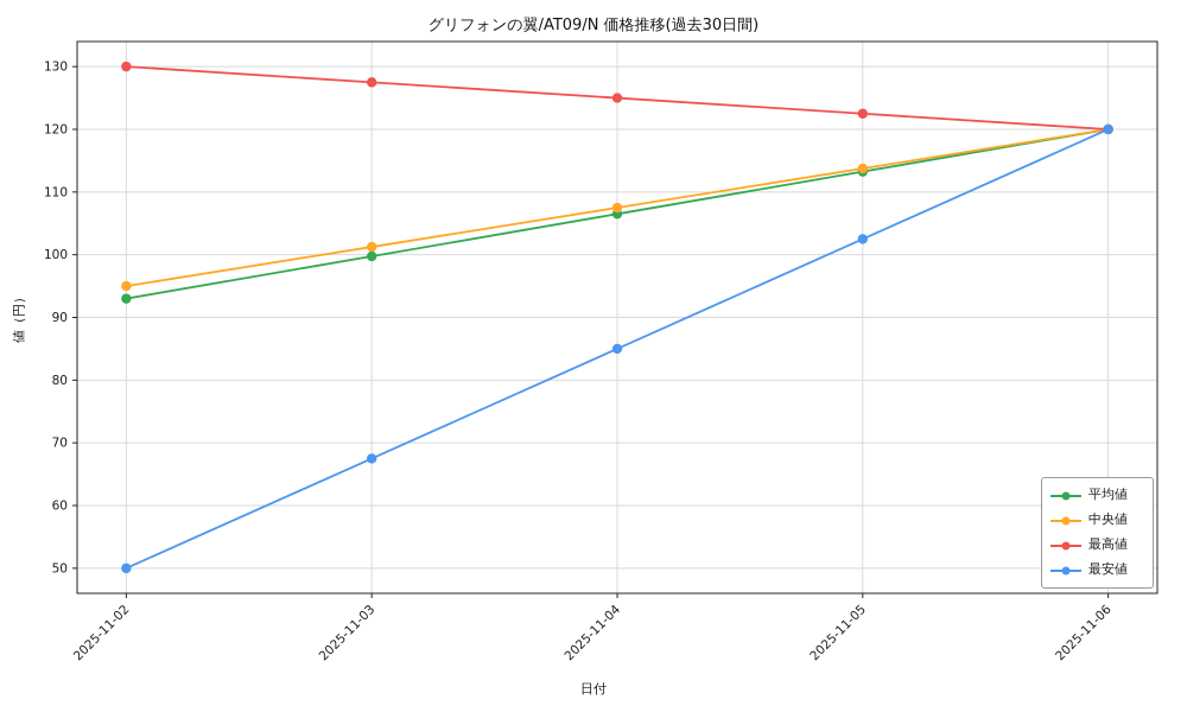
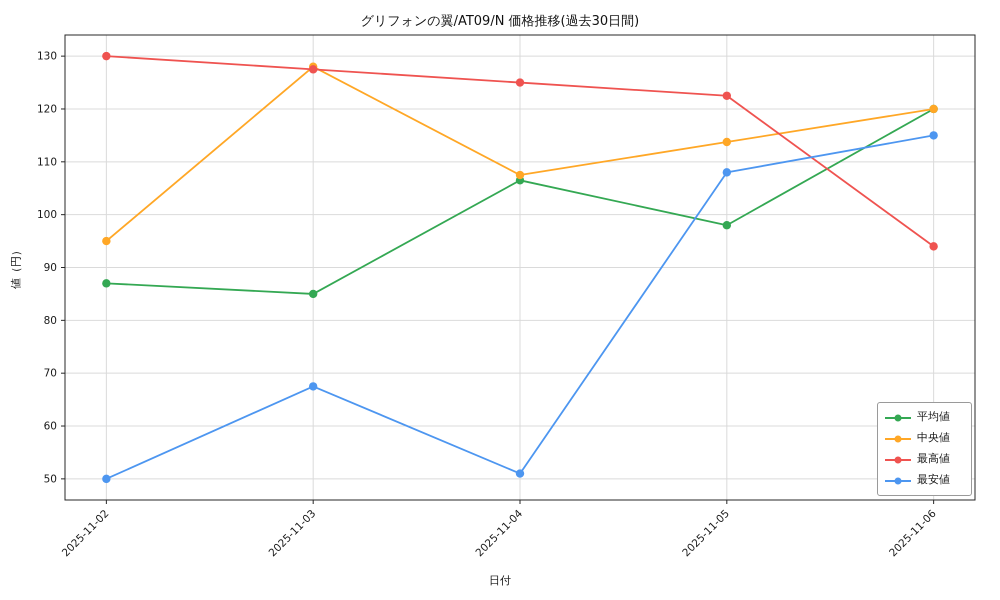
平均値/2025-11-02: 93 -> 87
平均値/2025-11-03: 100 -> 85
中央値/2025-11-03: 101 -> 128
最安値/2025-11-04: 85 -> 51
平均値/2025-11-05: 113 -> 98
最安値/2025-11-05: 102 -> 108
最高値/2025-11-06: 120 -> 94
最安値/2025-11-06: 120 -> 115
